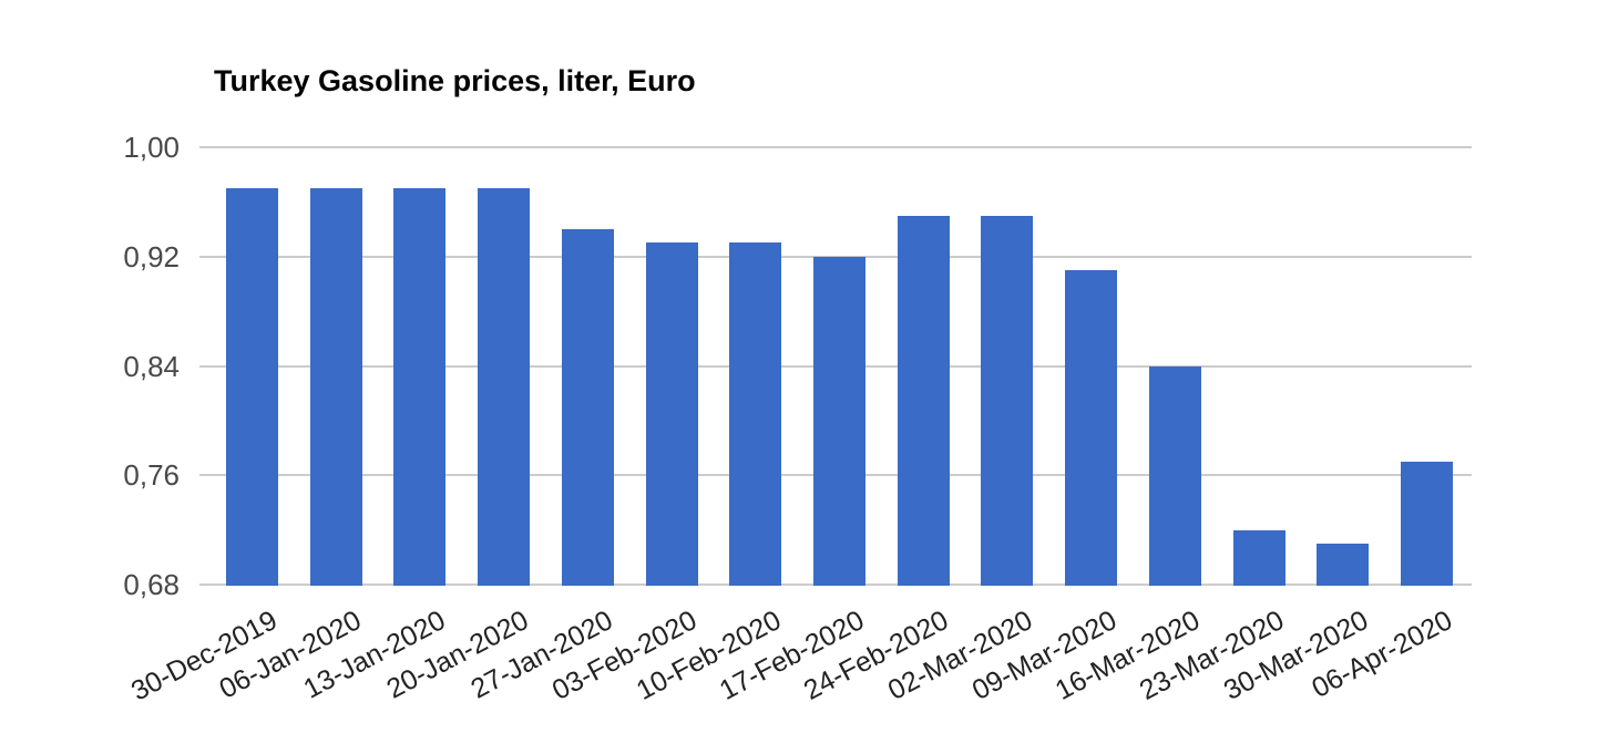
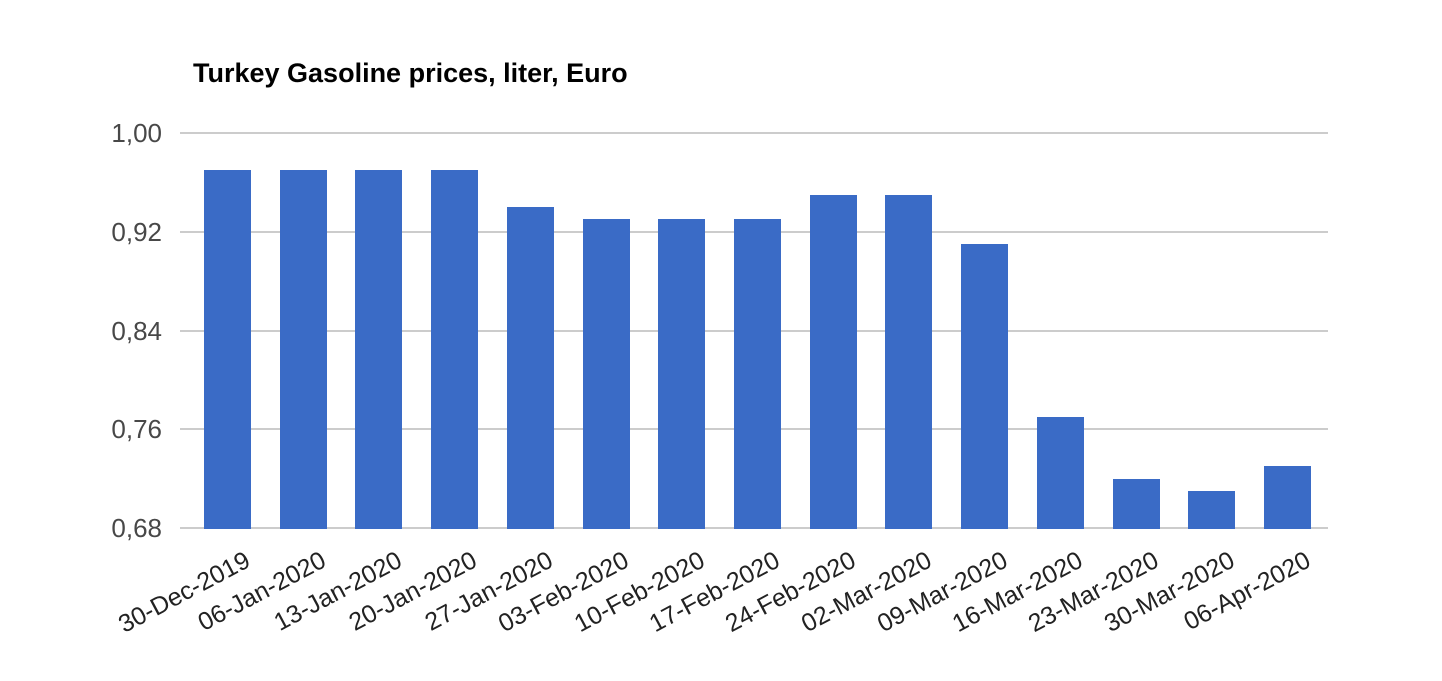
17-Feb-2020: 0,92 -> 0,93
16-Mar-2020: 0,84 -> 0,77
06-Apr-2020: 0,77 -> 0,73
